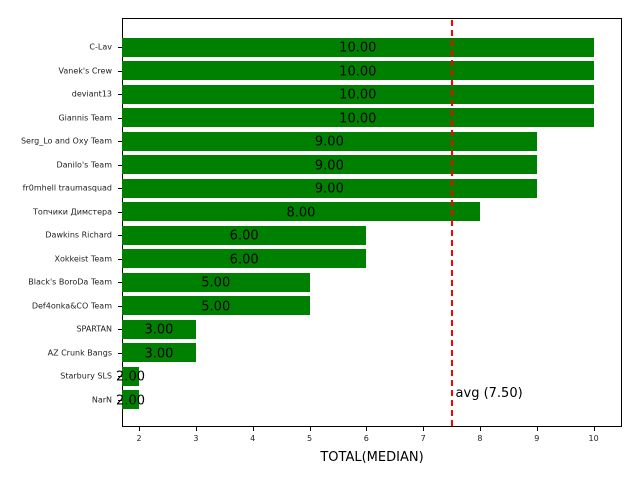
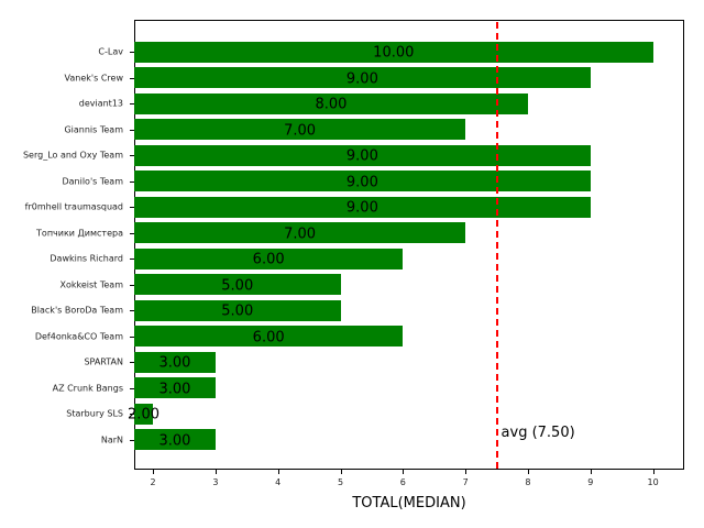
Vanek's Crew: 10.00 -> 9.00
deviant13: 10.00 -> 8.00
Giannis Team: 10.00 -> 7.00
Топчики Димстера: 8.00 -> 7.00
Xokkeist Team: 6.00 -> 5.00
Def4onka&CO Team: 5.00 -> 6.00
NarN: 2.00 -> 3.00
